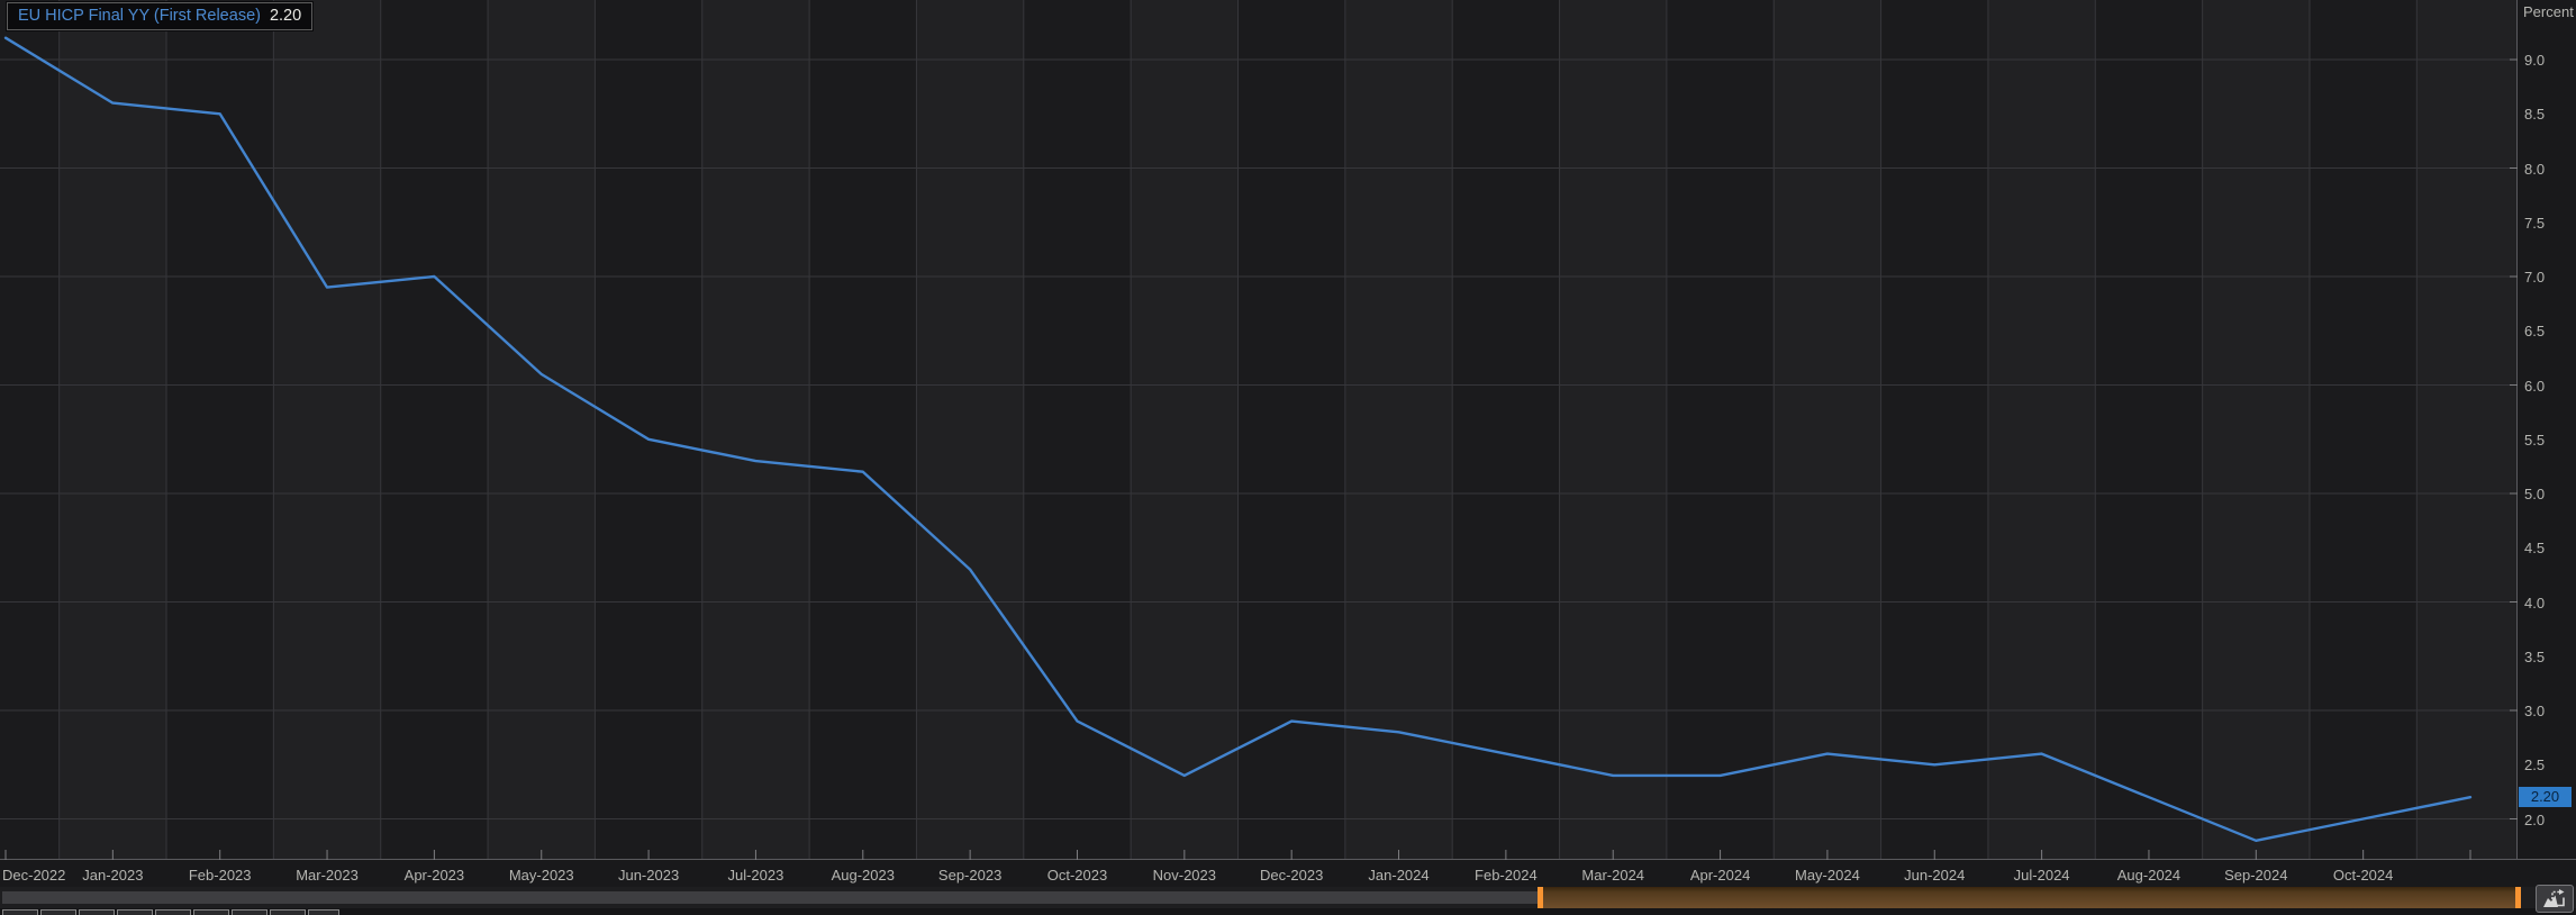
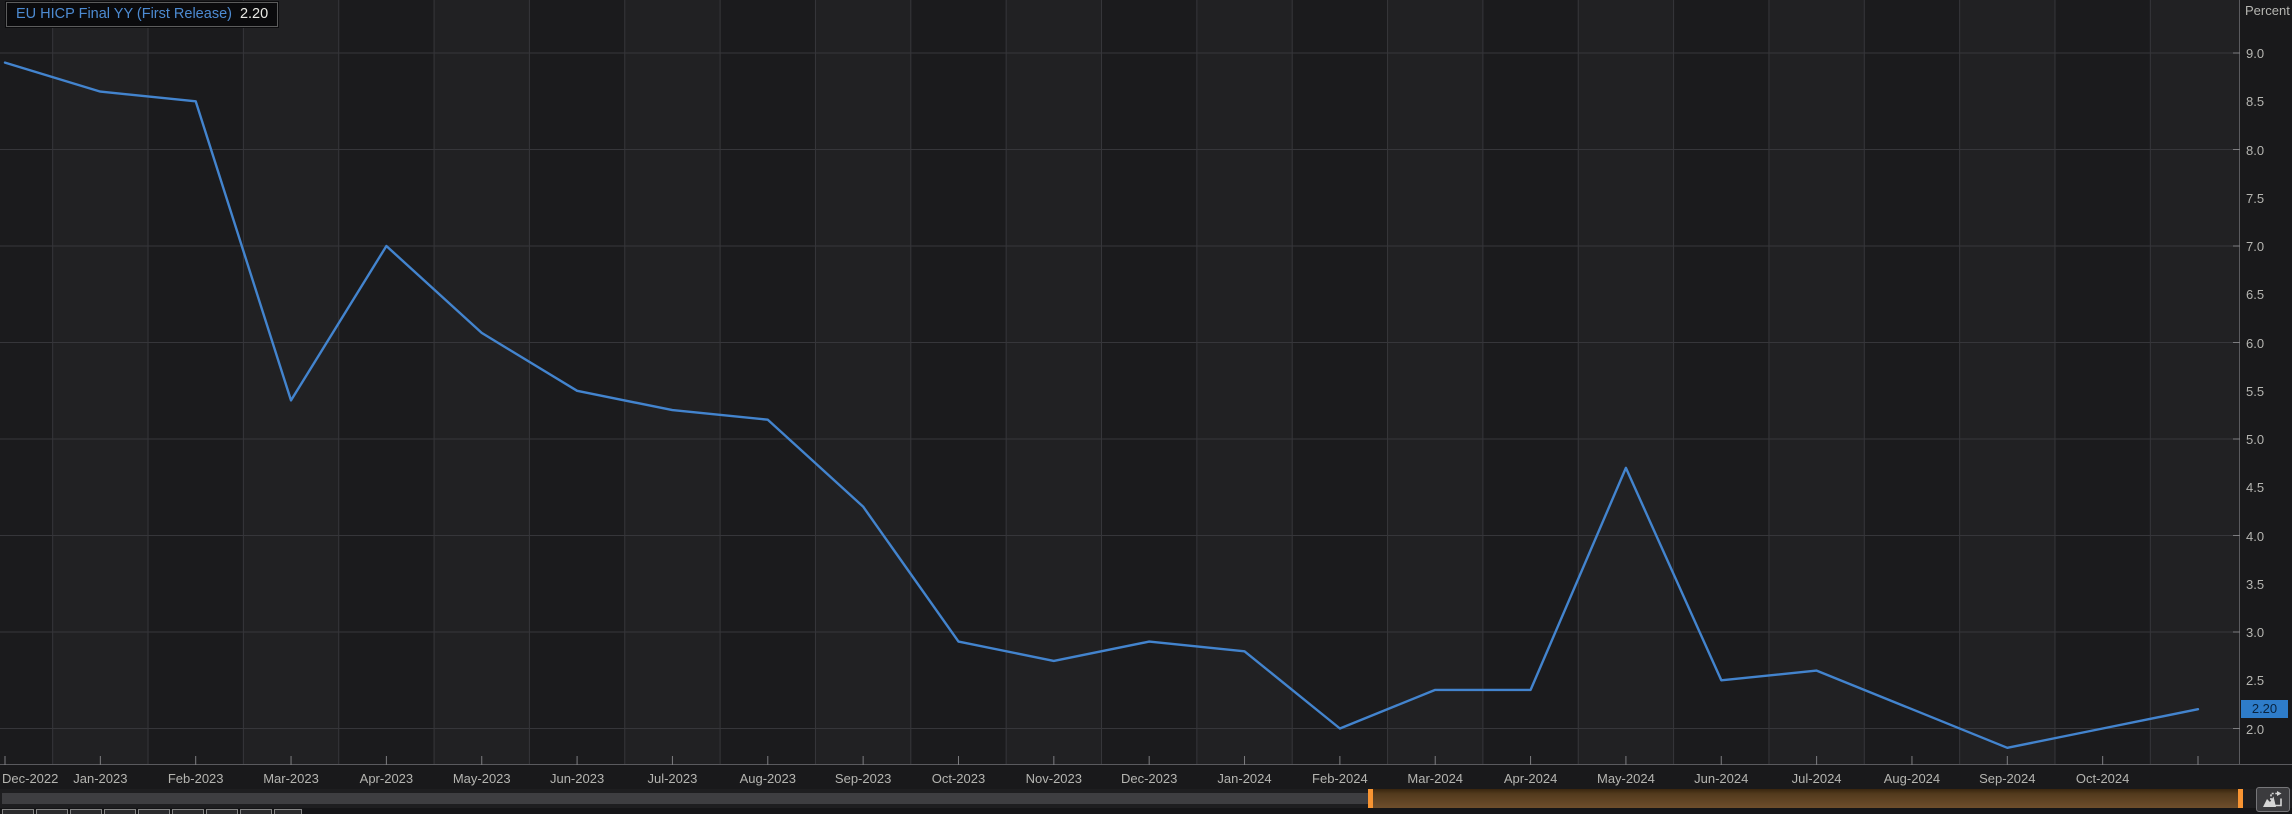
Dec-2022: 9.2 -> 8.9
Mar-2023: 6.9 -> 5.4
Nov-2023: 2.4 -> 2.7
Feb-2024: 2.6 -> 2.0
May-2024: 2.6 -> 4.7
